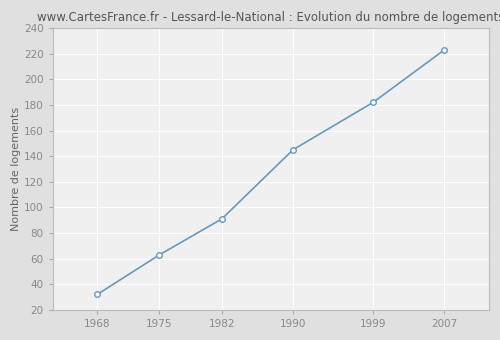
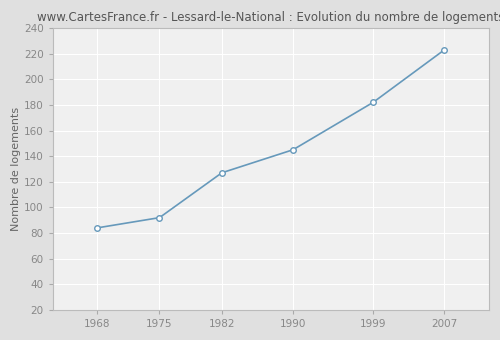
1968: 32 -> 84
1975: 63 -> 92
1982: 91 -> 127
